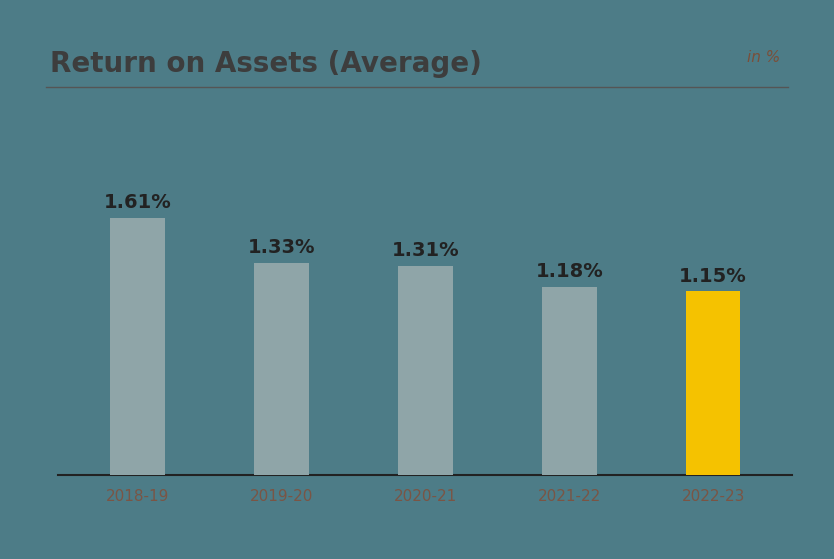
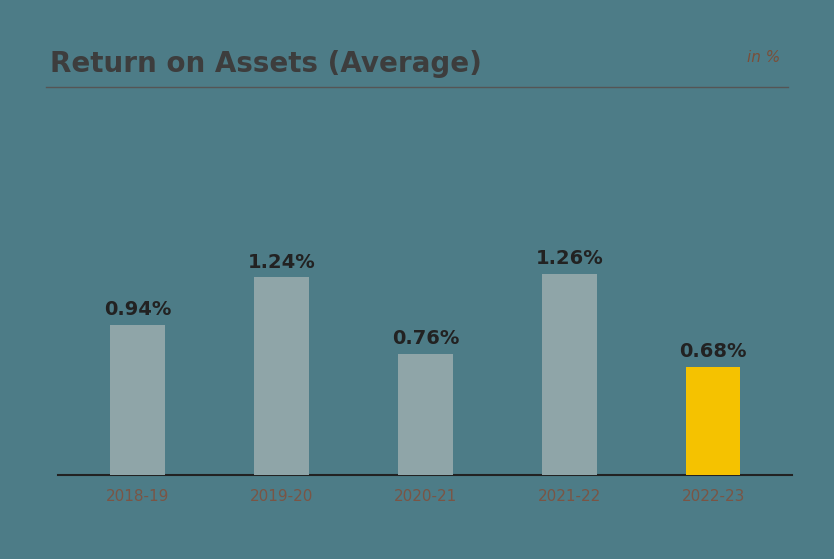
2018-19: 1.61% -> 0.94%
2019-20: 1.33% -> 1.24%
2020-21: 1.31% -> 0.76%
2021-22: 1.18% -> 1.26%
2022-23: 1.15% -> 0.68%
